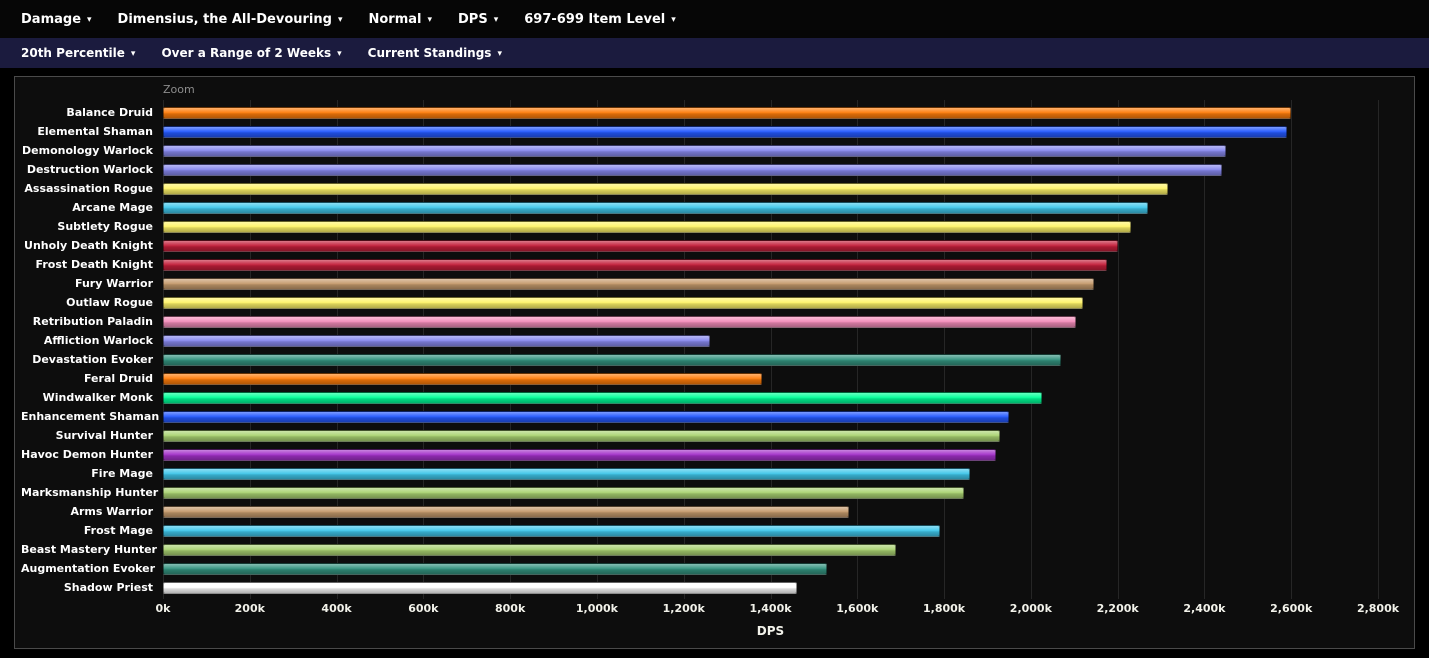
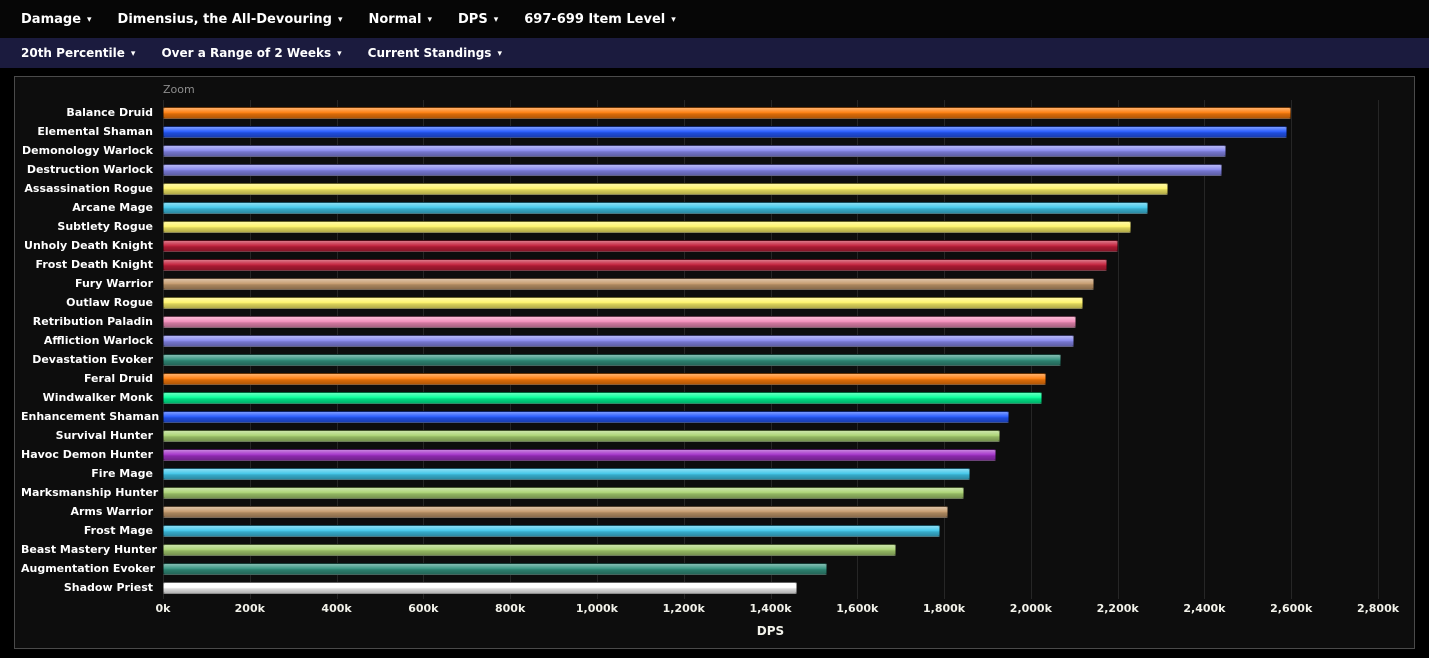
Affliction Warlock: 1260k -> 2100k
Feral Druid: 1380k -> 2040k
Arms Warrior: 1580k -> 1810k
